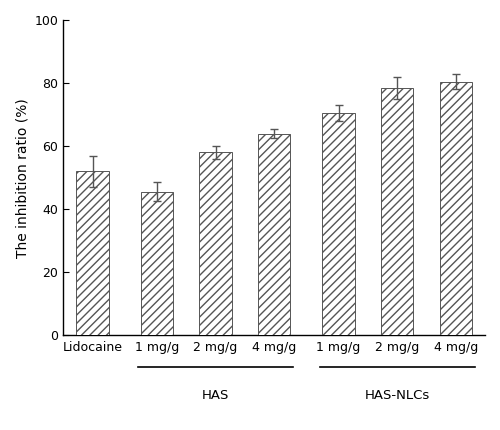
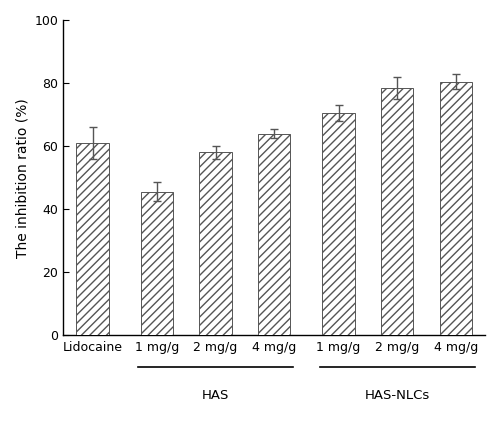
Lidocaine: 52.0 -> 61.0
